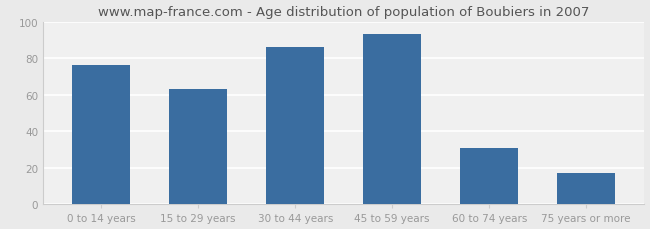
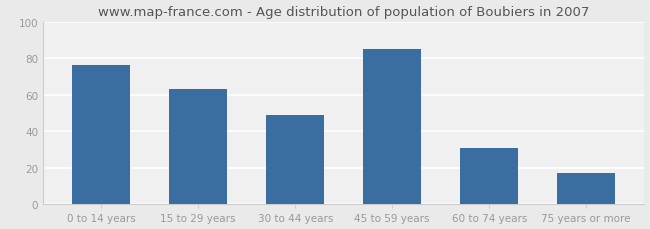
30 to 44 years: 86 -> 49
45 to 59 years: 93 -> 85
